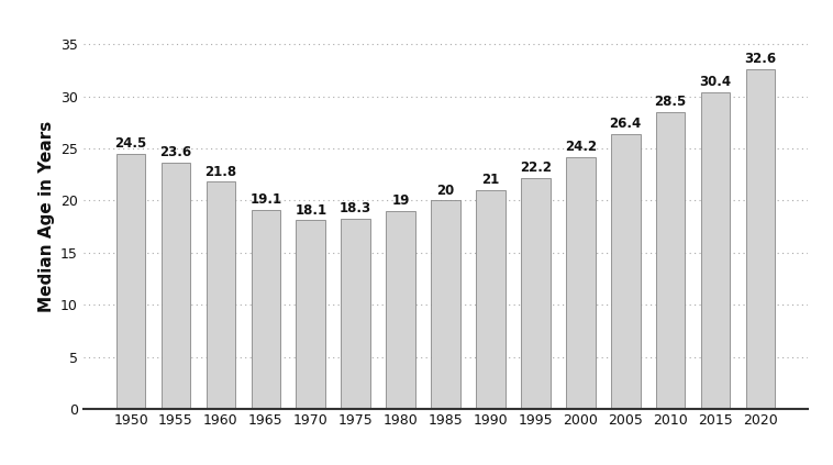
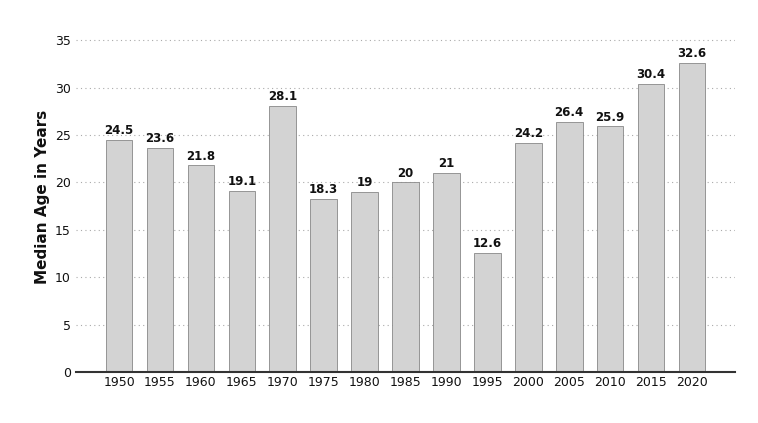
1970: 18.1 -> 28.1
1995: 22.2 -> 12.6
2010: 28.5 -> 25.9
